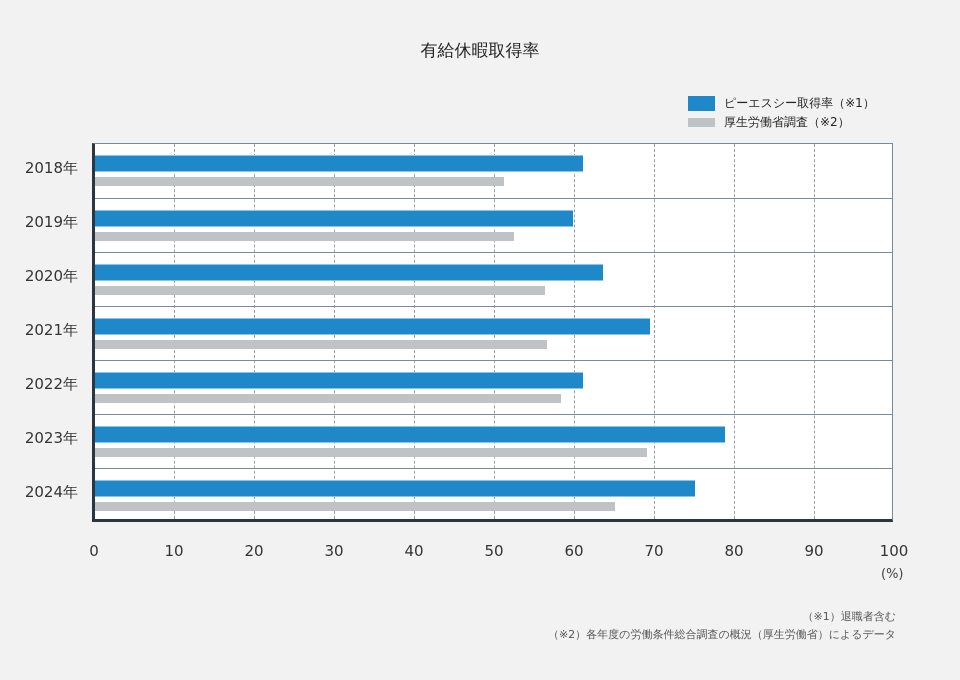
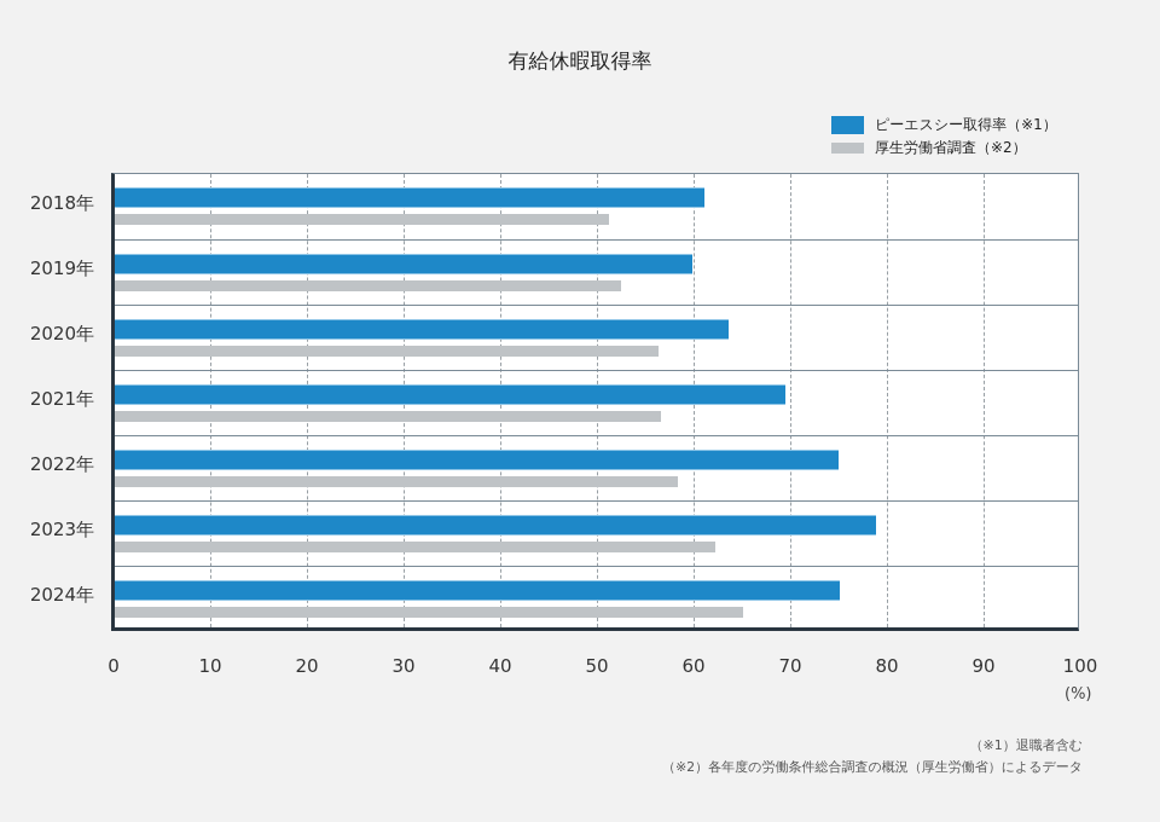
ピーエスシー取得率（※1）/2022年: 61 -> 75
厚生労働省調査（※2）/2023年: 69 -> 62
